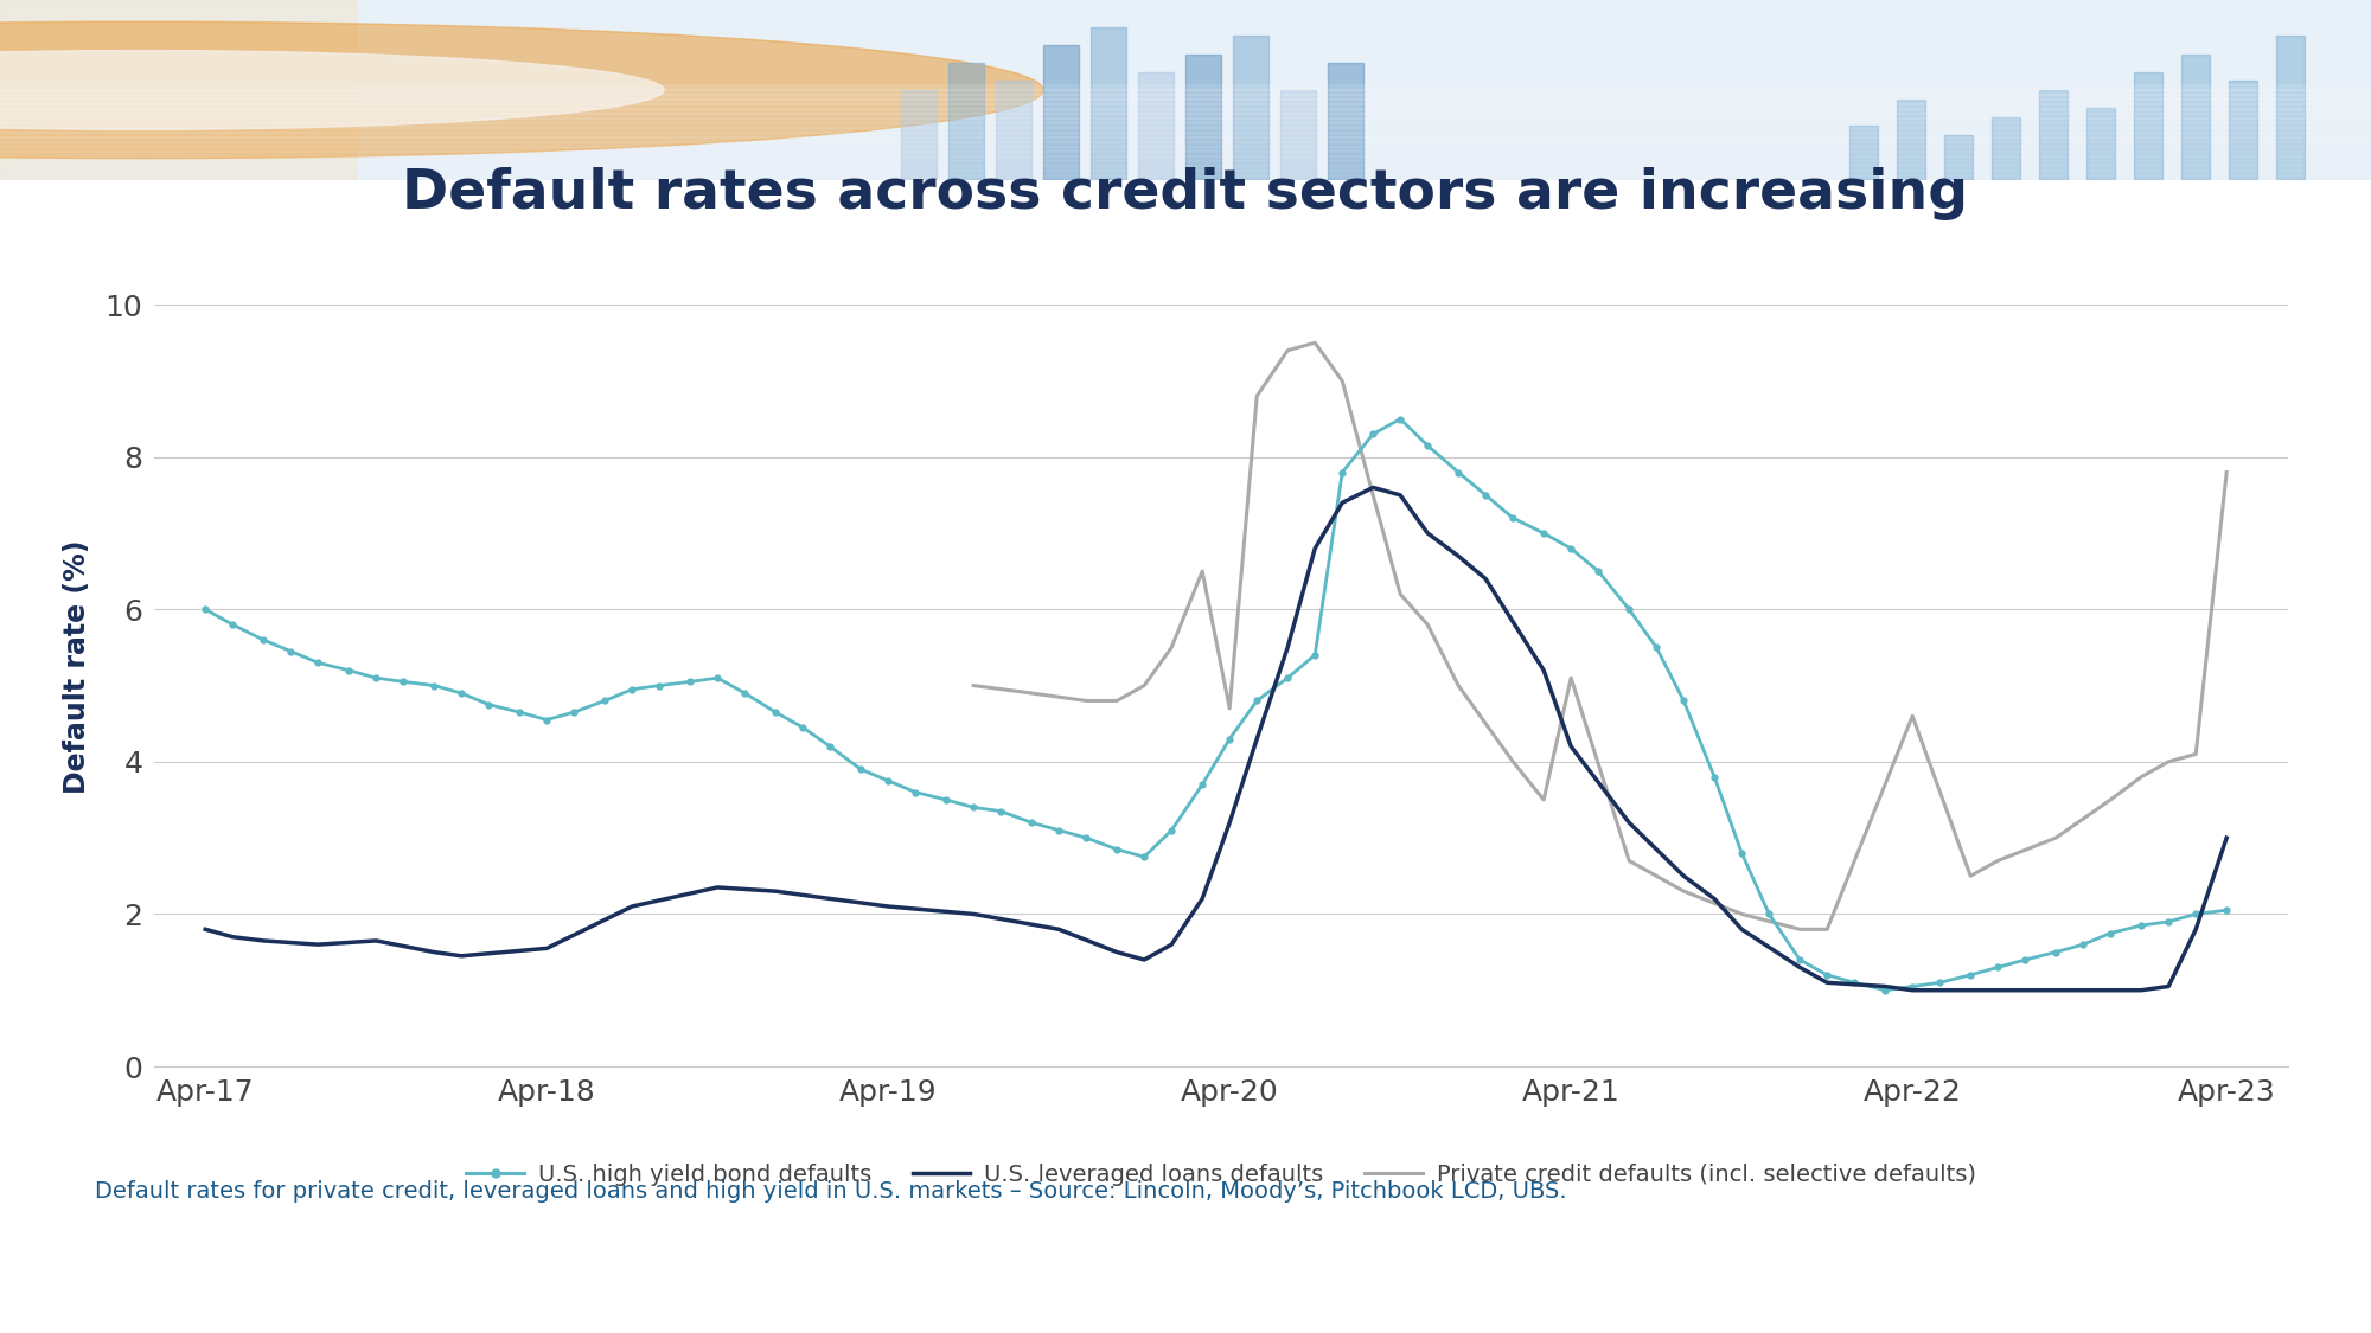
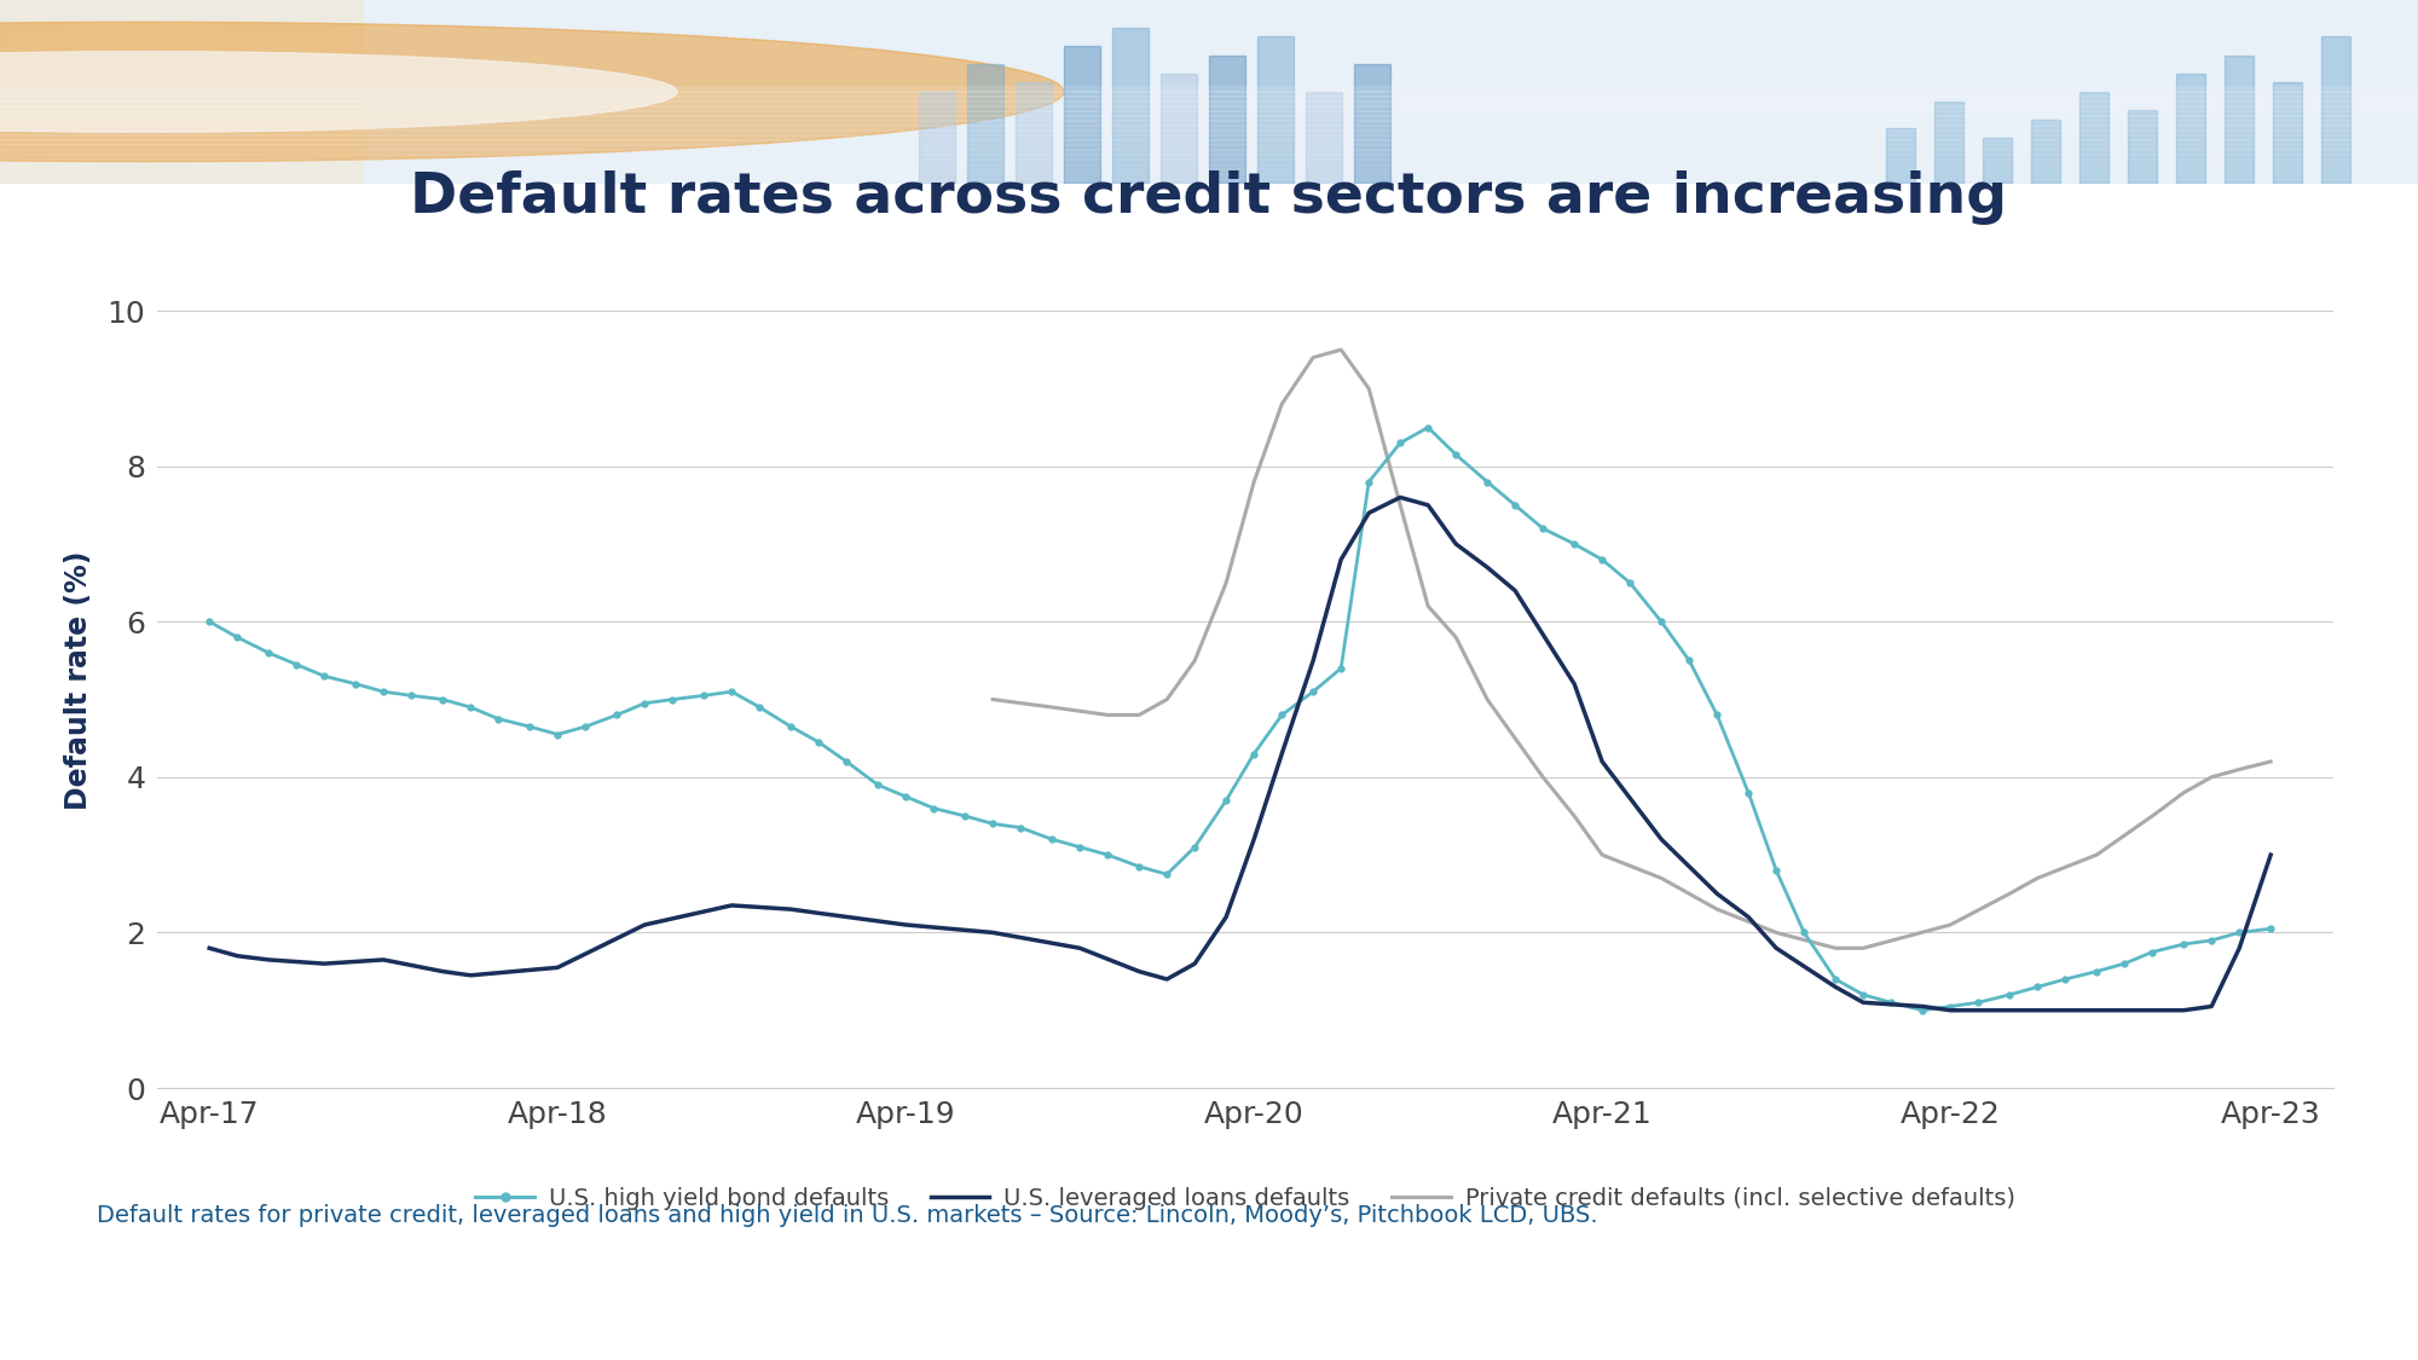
Private credit defaults (incl. selective defaults)/Apr-20: 4.7 -> 7.8
Private credit defaults (incl. selective defaults)/Apr-21: 5.1 -> 3.0
Private credit defaults (incl. selective defaults)/Apr-22: 4.6 -> 2.1
Private credit defaults (incl. selective defaults)/Apr-23: 7.8 -> 4.2
